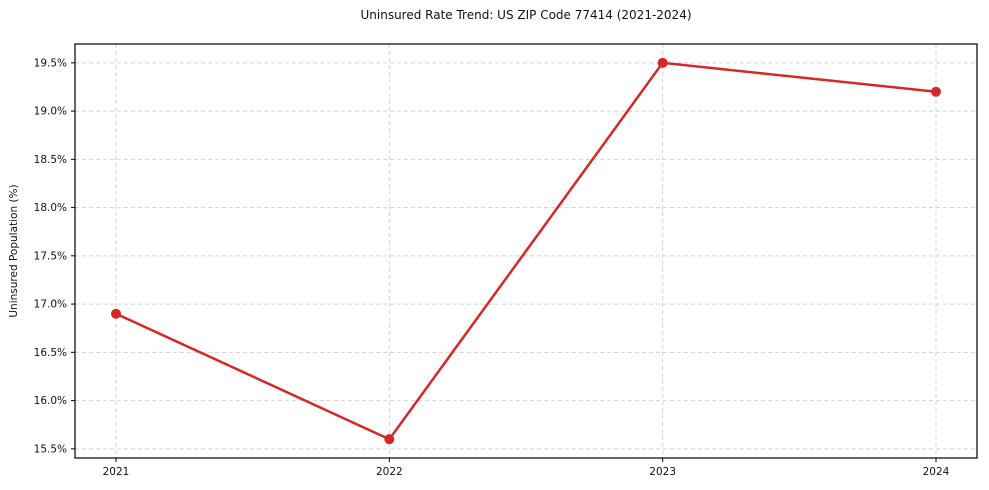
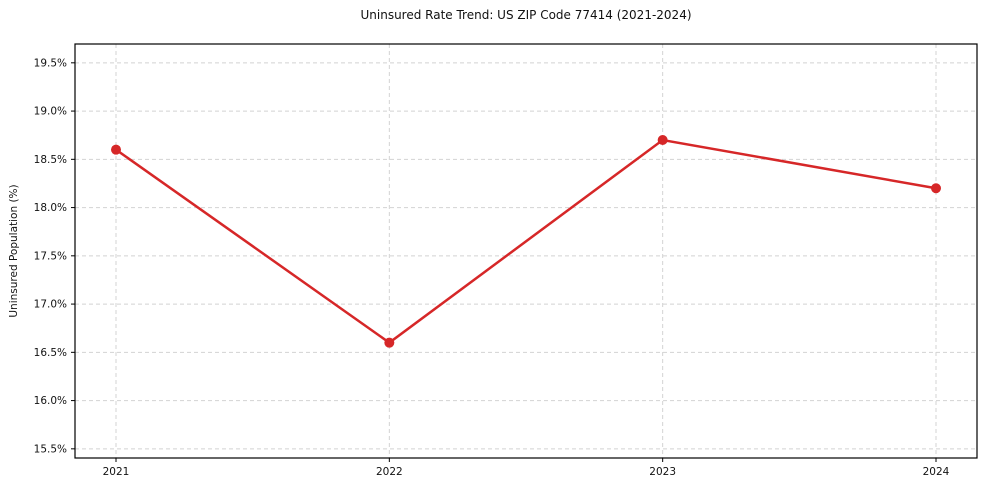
2021: 16.9% -> 18.6%
2022: 15.6% -> 16.6%
2023: 19.5% -> 18.7%
2024: 19.2% -> 18.2%
